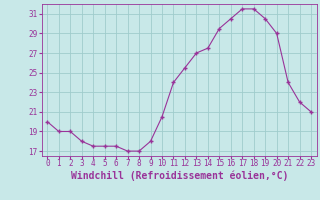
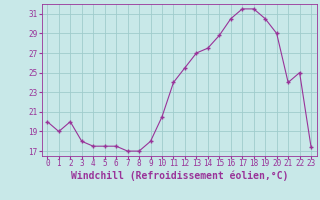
2: 19.0 -> 20.0
15: 29.5 -> 28.8
22: 22.0 -> 25.0
23: 21.0 -> 17.4
